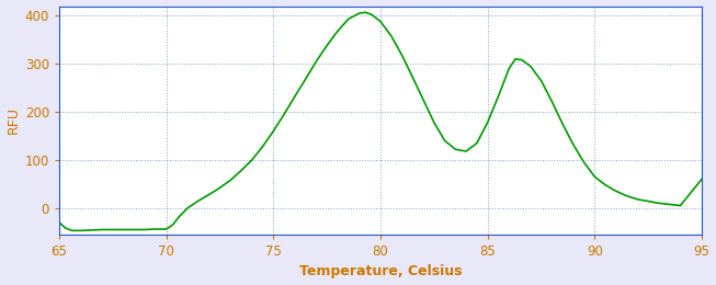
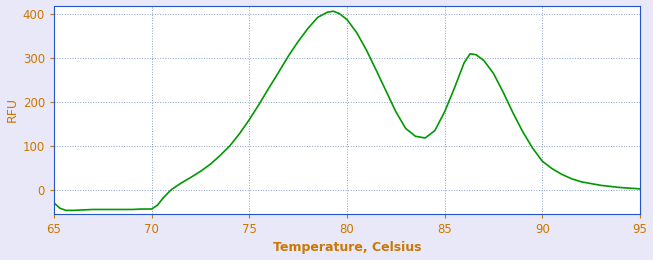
95: 60 -> 2
